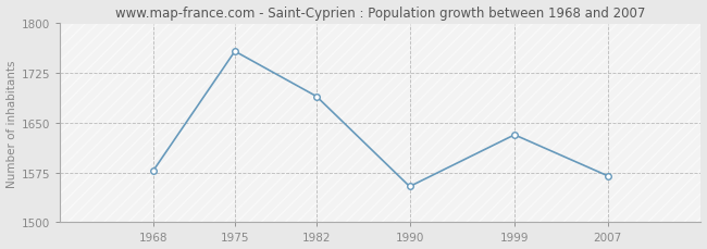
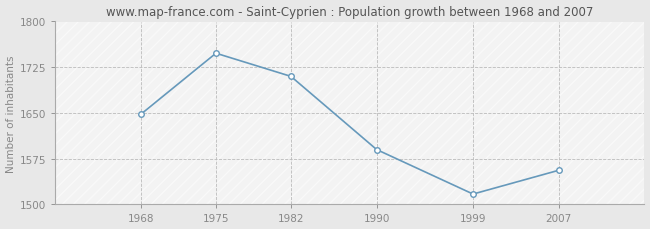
1968: 1578 -> 1648
1975: 1758 -> 1748
1982: 1690 -> 1710
1990: 1554 -> 1590
1999: 1632 -> 1517
2007: 1570 -> 1556
